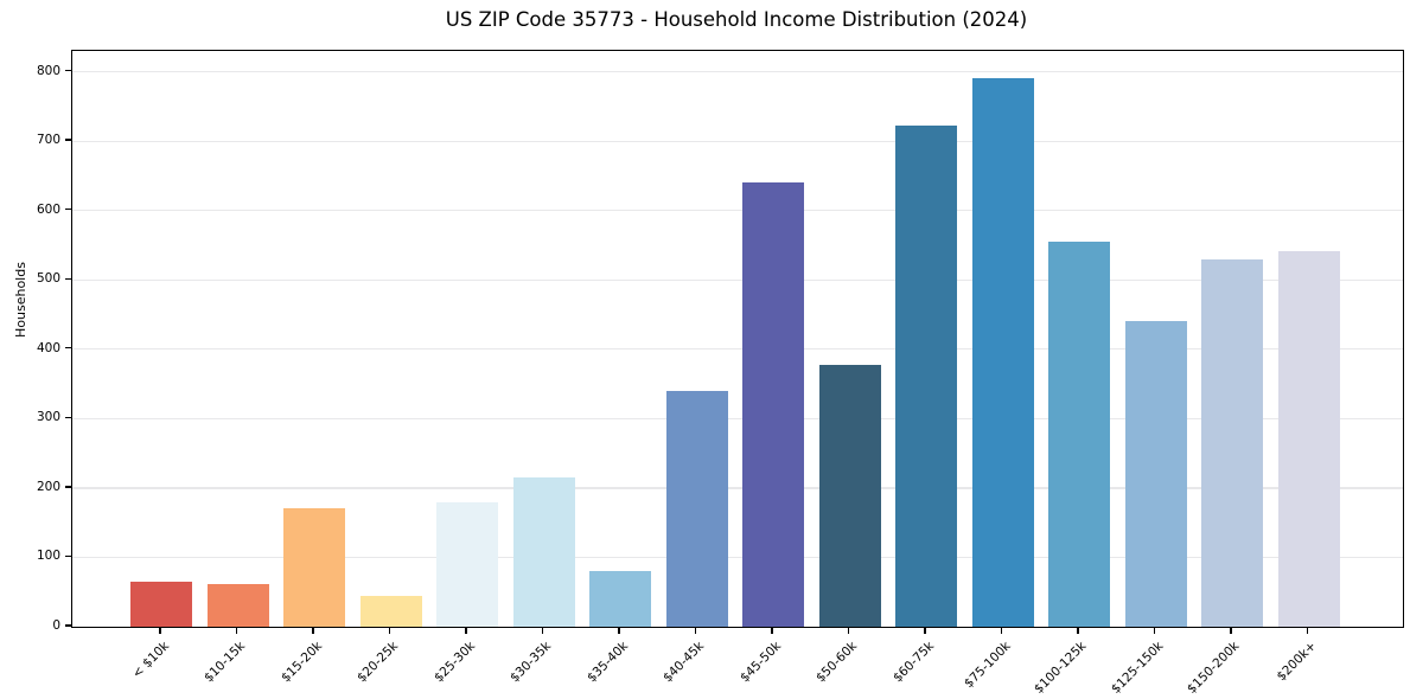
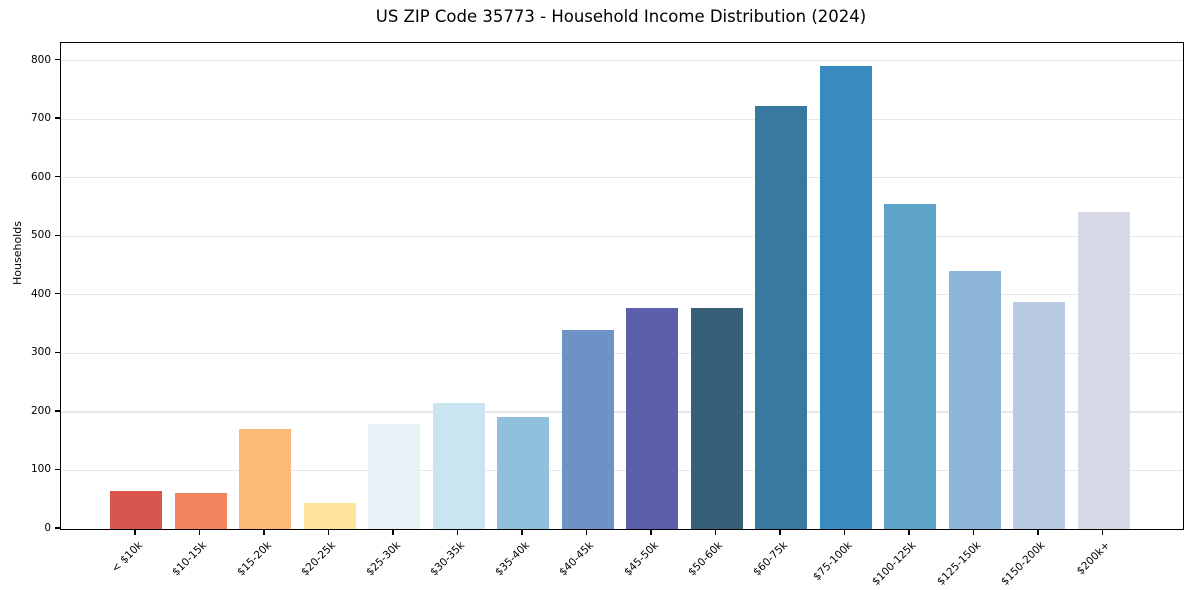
$35-40k: 80 -> 190
$45-50k: 640 -> 380
$150-200k: 530 -> 390
